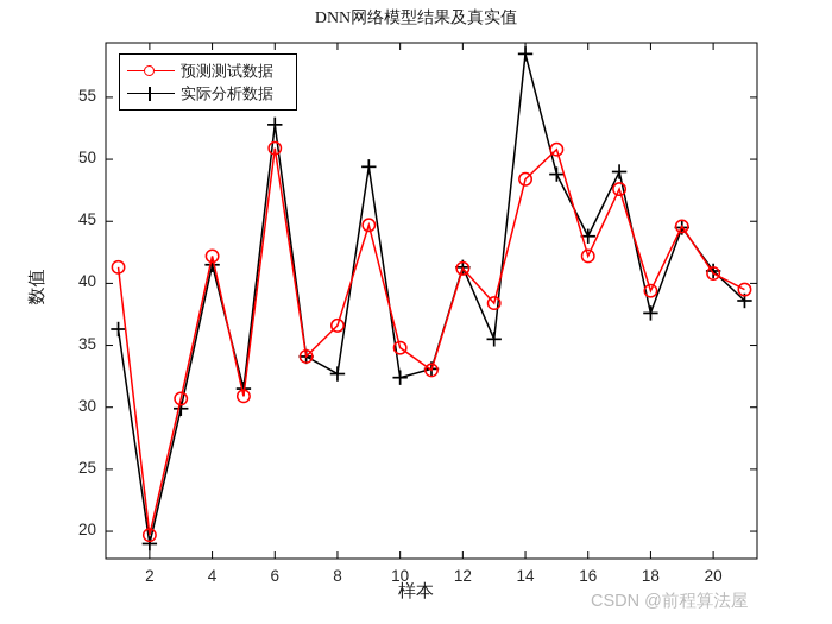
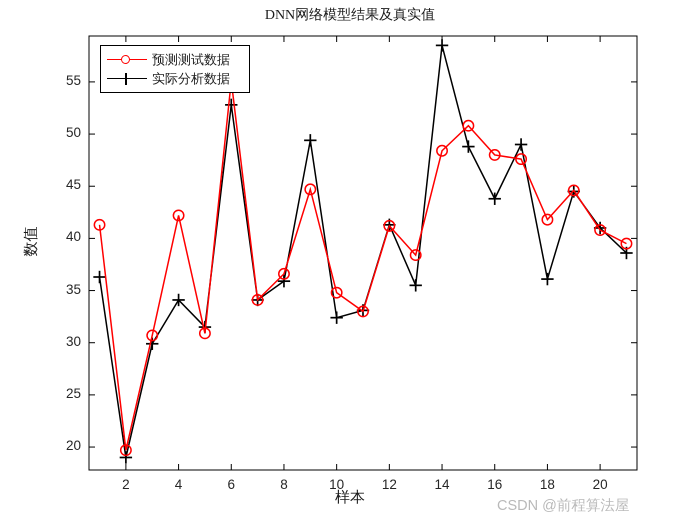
实际分析数据/4: 41.5 -> 34.1
预测测试数据/6: 50.9 -> 55.1
实际分析数据/8: 32.7 -> 35.9
预测测试数据/16: 42.2 -> 48.0
预测测试数据/18: 39.4 -> 41.8
实际分析数据/18: 37.6 -> 36.1
